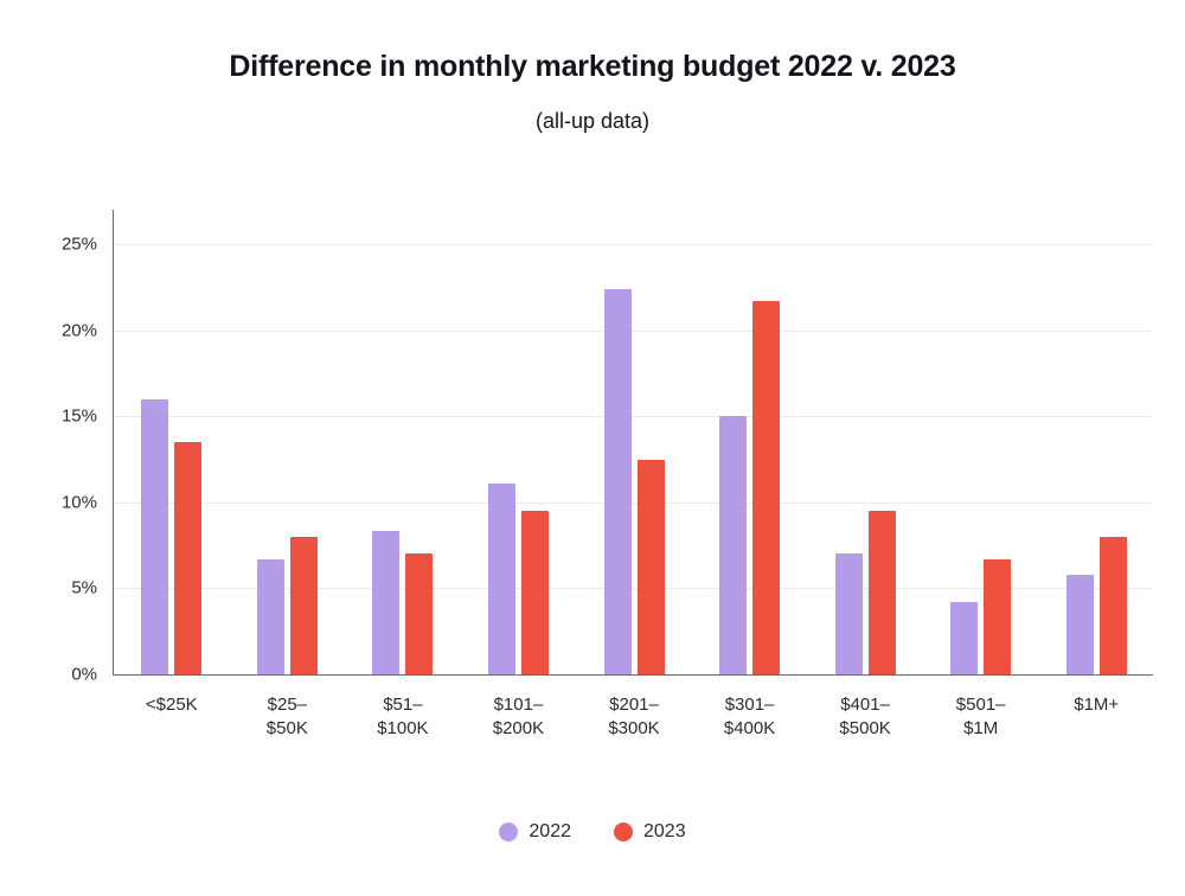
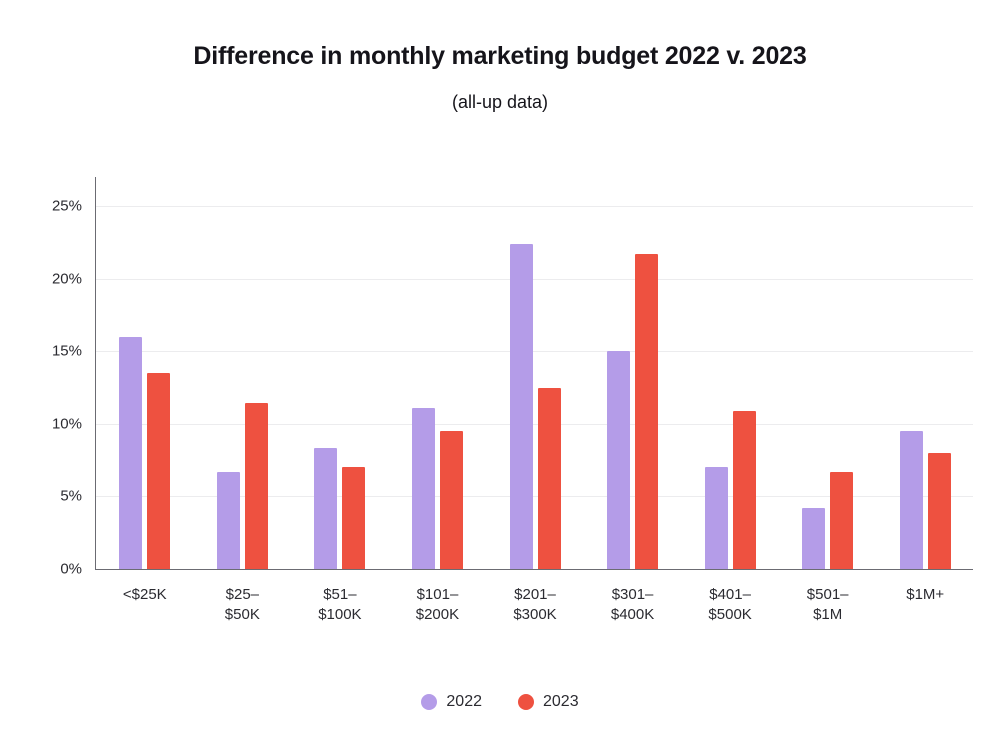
2023/$25–$50K: 8.0% -> 11.4%
2023/$401–$500K: 9.5% -> 10.9%
2022/$1M+: 5.8% -> 9.5%
